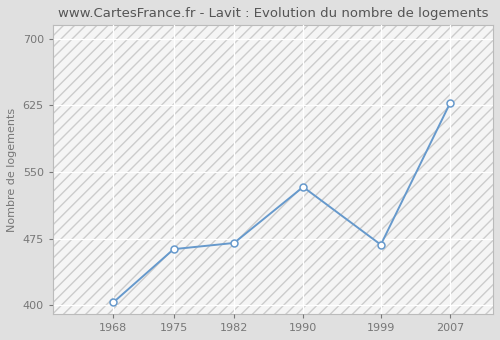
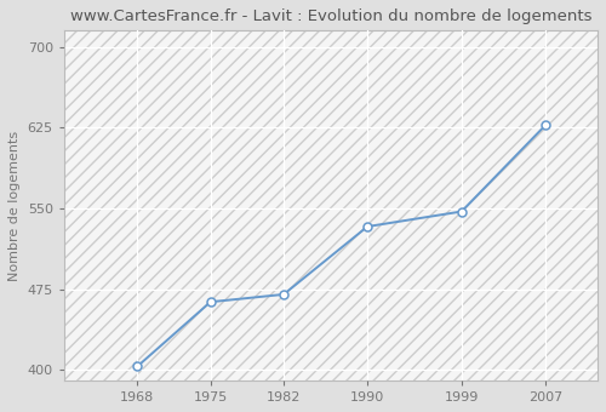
1999: 468 -> 547
